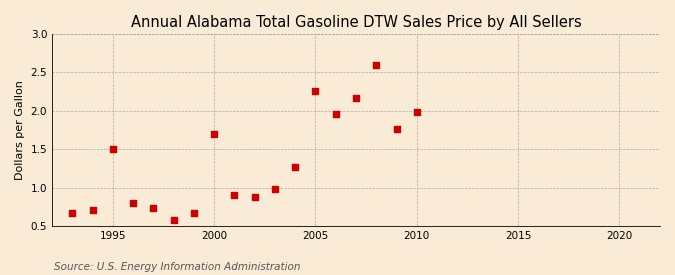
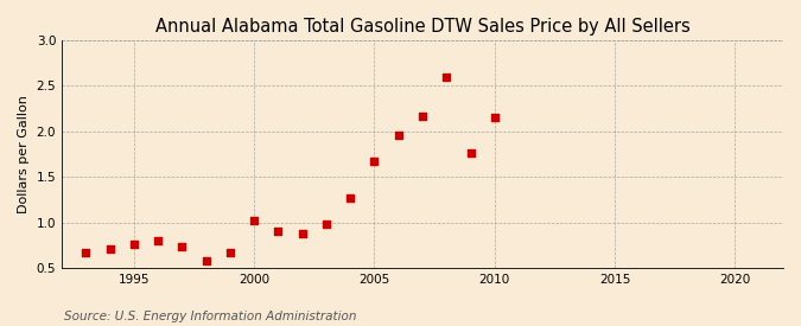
1995: 1.50 -> 0.76
2000: 1.70 -> 1.02
2005: 2.26 -> 1.67
2010: 1.98 -> 2.15
